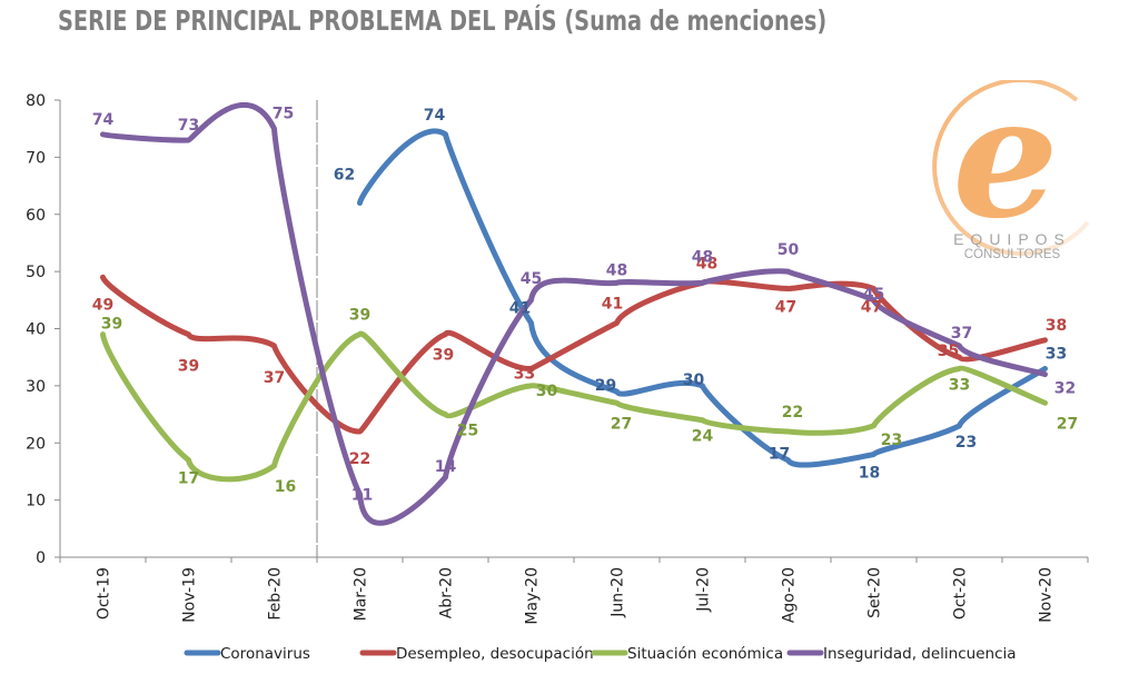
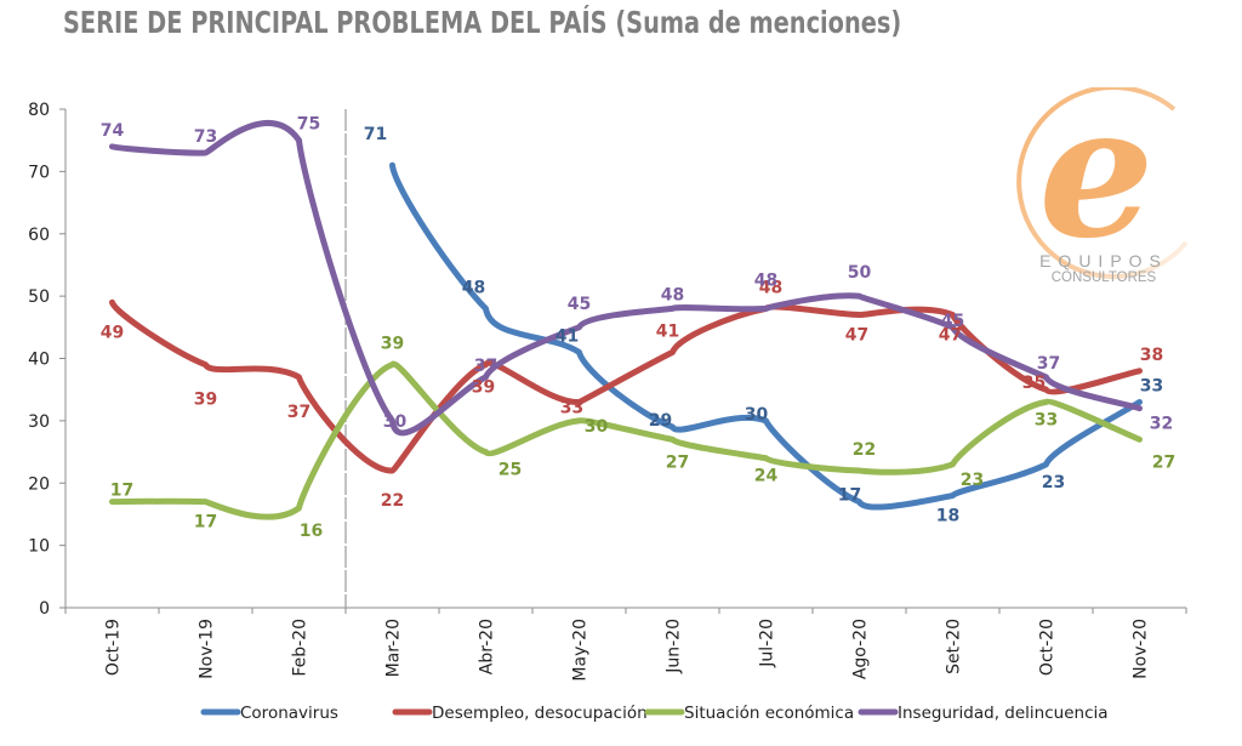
Situación económica/Oct-19: 39 -> 17
Coronavirus/Mar-20: 62 -> 71
Inseguridad, delincuencia/Mar-20: 11 -> 30
Coronavirus/Abr-20: 74 -> 48
Inseguridad, delincuencia/Abr-20: 14 -> 37
